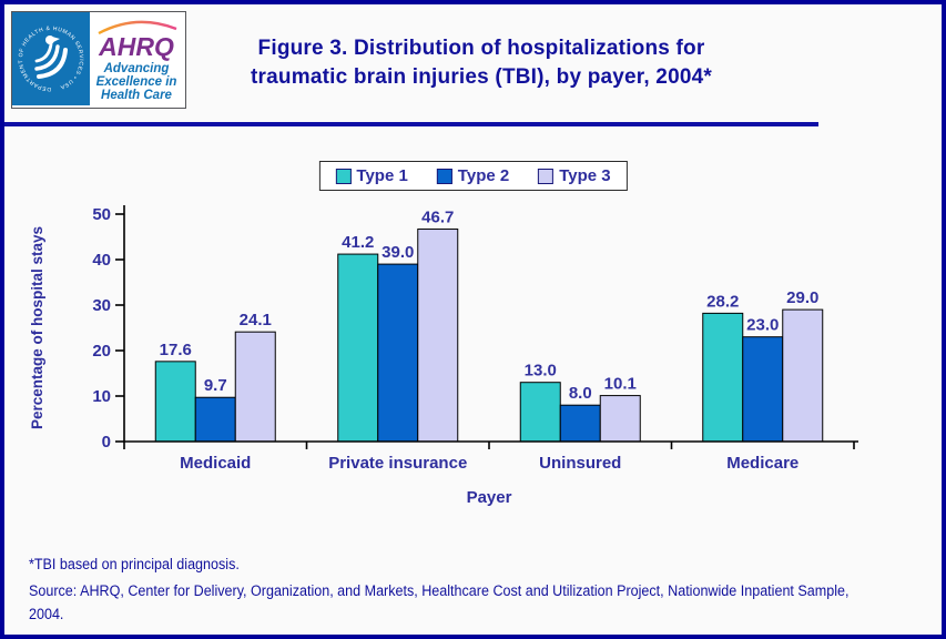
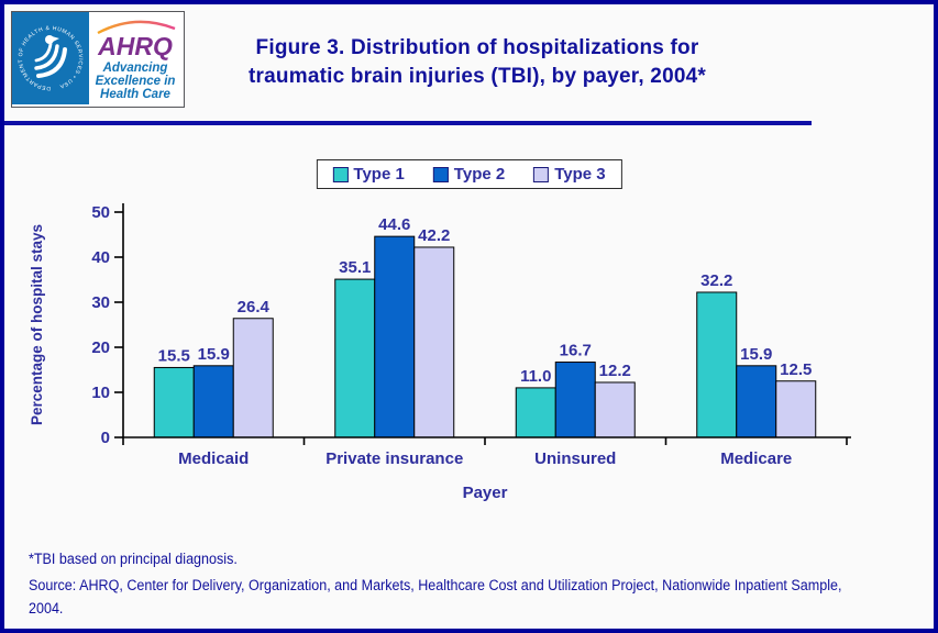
Type 1/Medicaid: 17.6 -> 15.5
Type 2/Medicaid: 9.7 -> 15.9
Type 3/Medicaid: 24.1 -> 26.4
Type 1/Private insurance: 41.2 -> 35.1
Type 2/Private insurance: 39.0 -> 44.6
Type 3/Private insurance: 46.7 -> 42.2
Type 1/Uninsured: 13.0 -> 11.0
Type 2/Uninsured: 8.0 -> 16.7
Type 3/Uninsured: 10.1 -> 12.2
Type 1/Medicare: 28.2 -> 32.2
Type 2/Medicare: 23.0 -> 15.9
Type 3/Medicare: 29.0 -> 12.5
